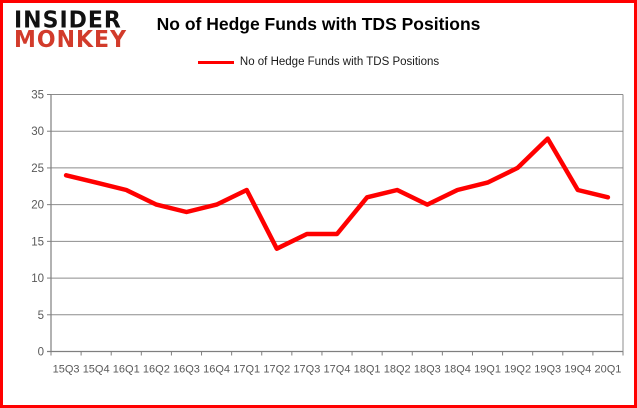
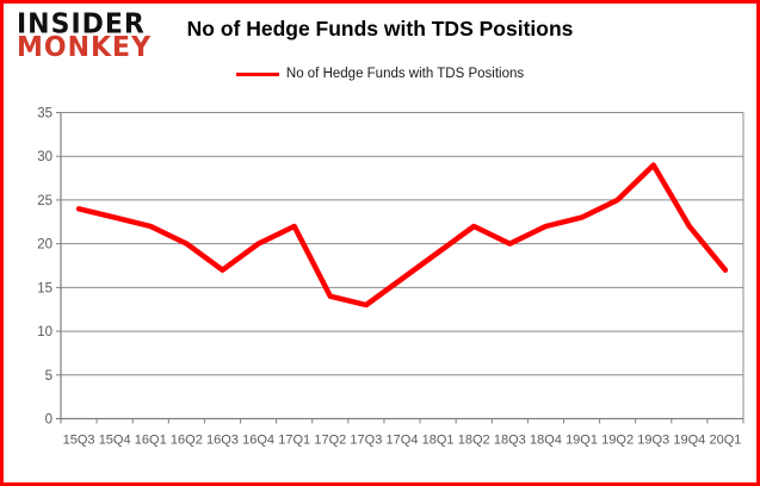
16Q3: 19 -> 17
17Q3: 16 -> 13
18Q1: 21 -> 19
20Q1: 21 -> 17
